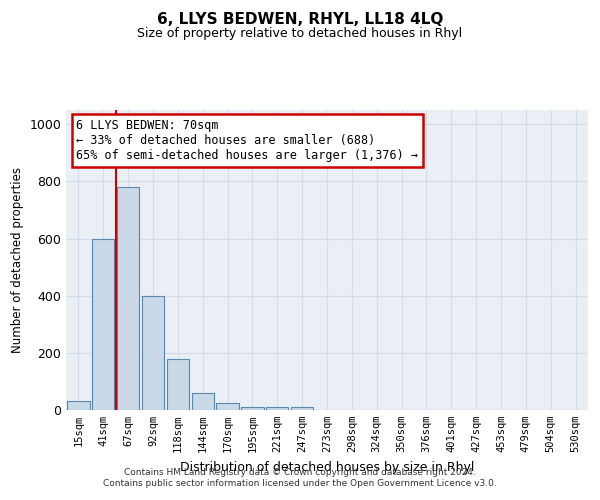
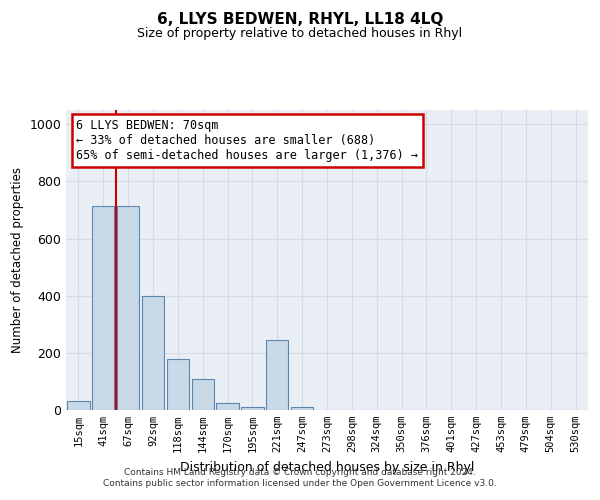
41sqm: 600 -> 715
67sqm: 780 -> 715
144sqm: 60 -> 110
221sqm: 10 -> 245
